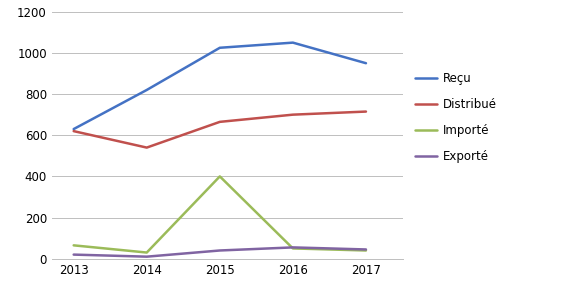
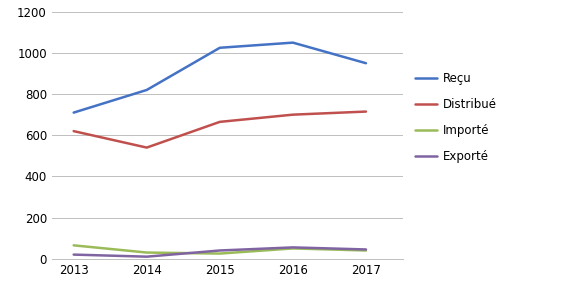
Reçu/2013: 630 -> 710
Importé/2015: 400 -> 25
